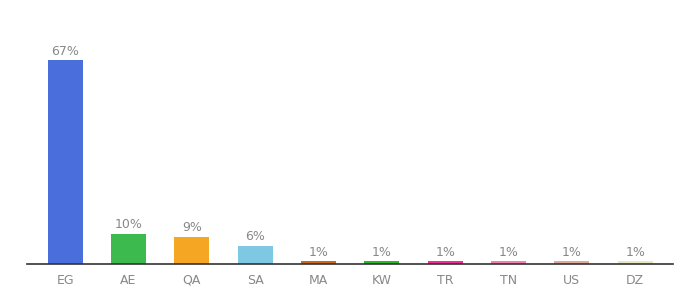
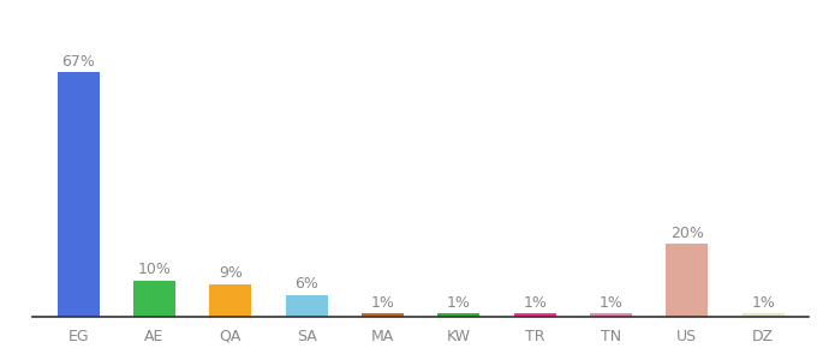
US: 1% -> 20%
